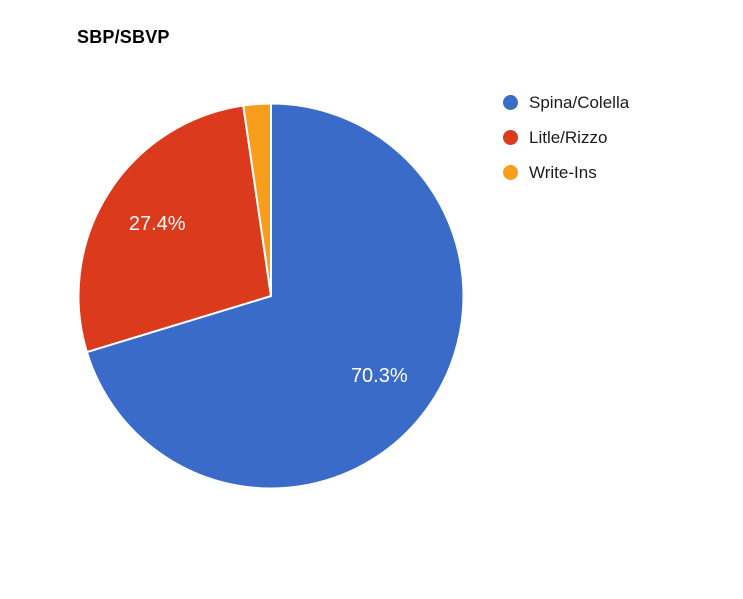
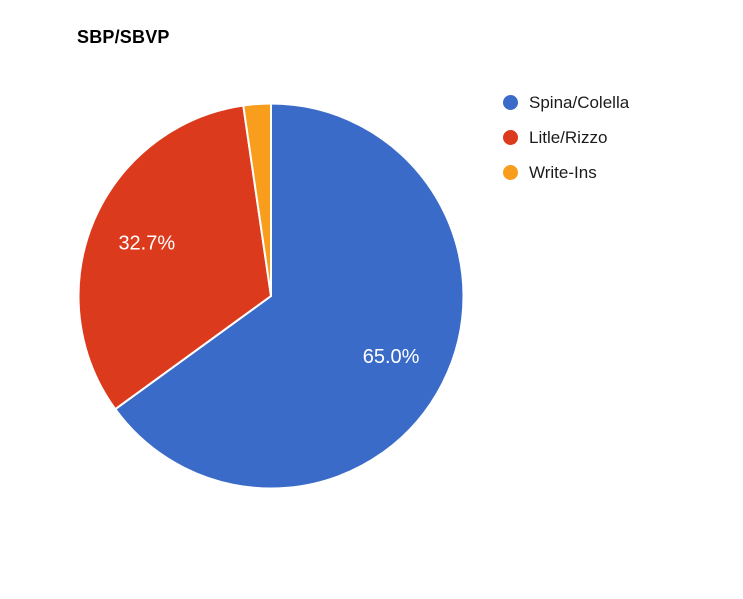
Spina/Colella: 70.3% -> 65.0%
Litle/Rizzo: 27.4% -> 32.7%
